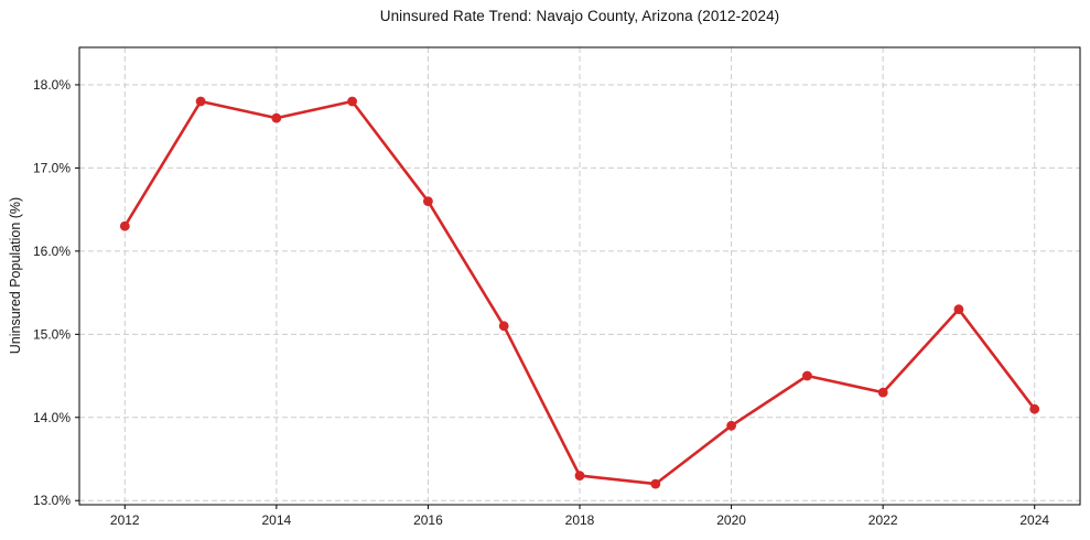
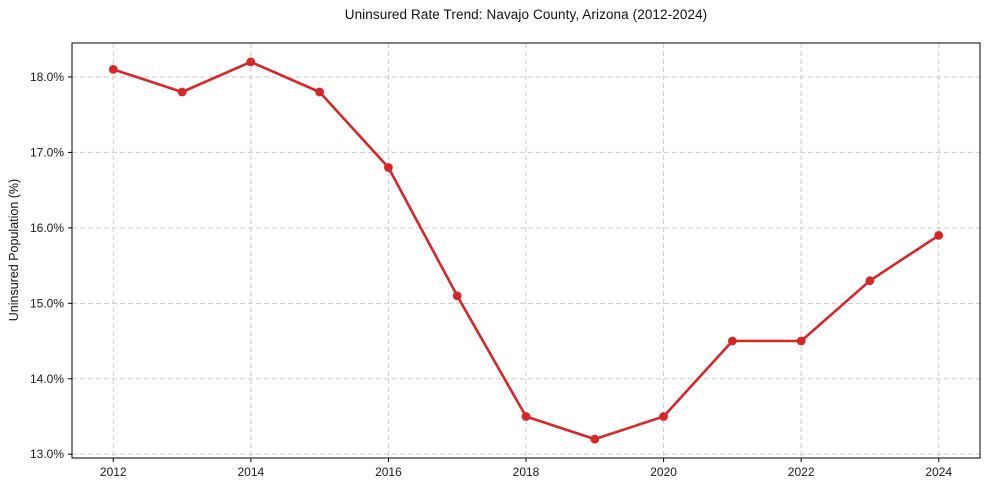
2012: 16.3% -> 18.1%
2014: 17.6% -> 18.2%
2016: 16.6% -> 16.8%
2018: 13.3% -> 13.5%
2020: 13.9% -> 13.5%
2022: 14.3% -> 14.5%
2024: 14.1% -> 15.9%
